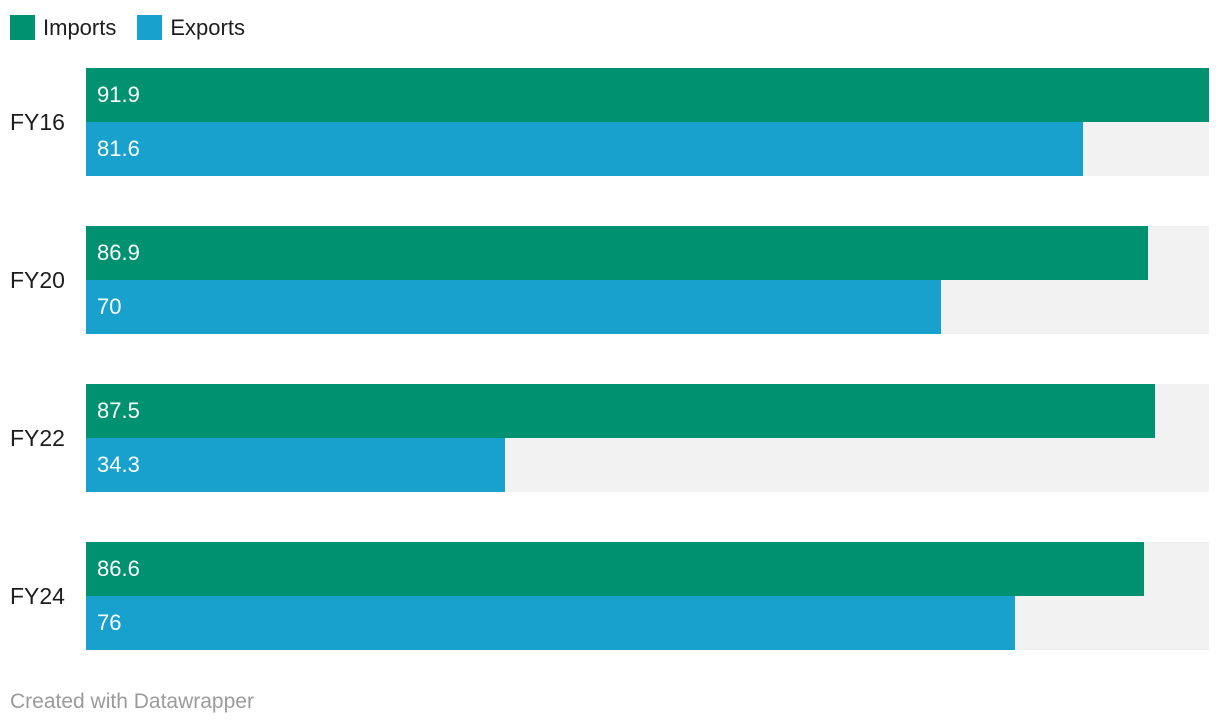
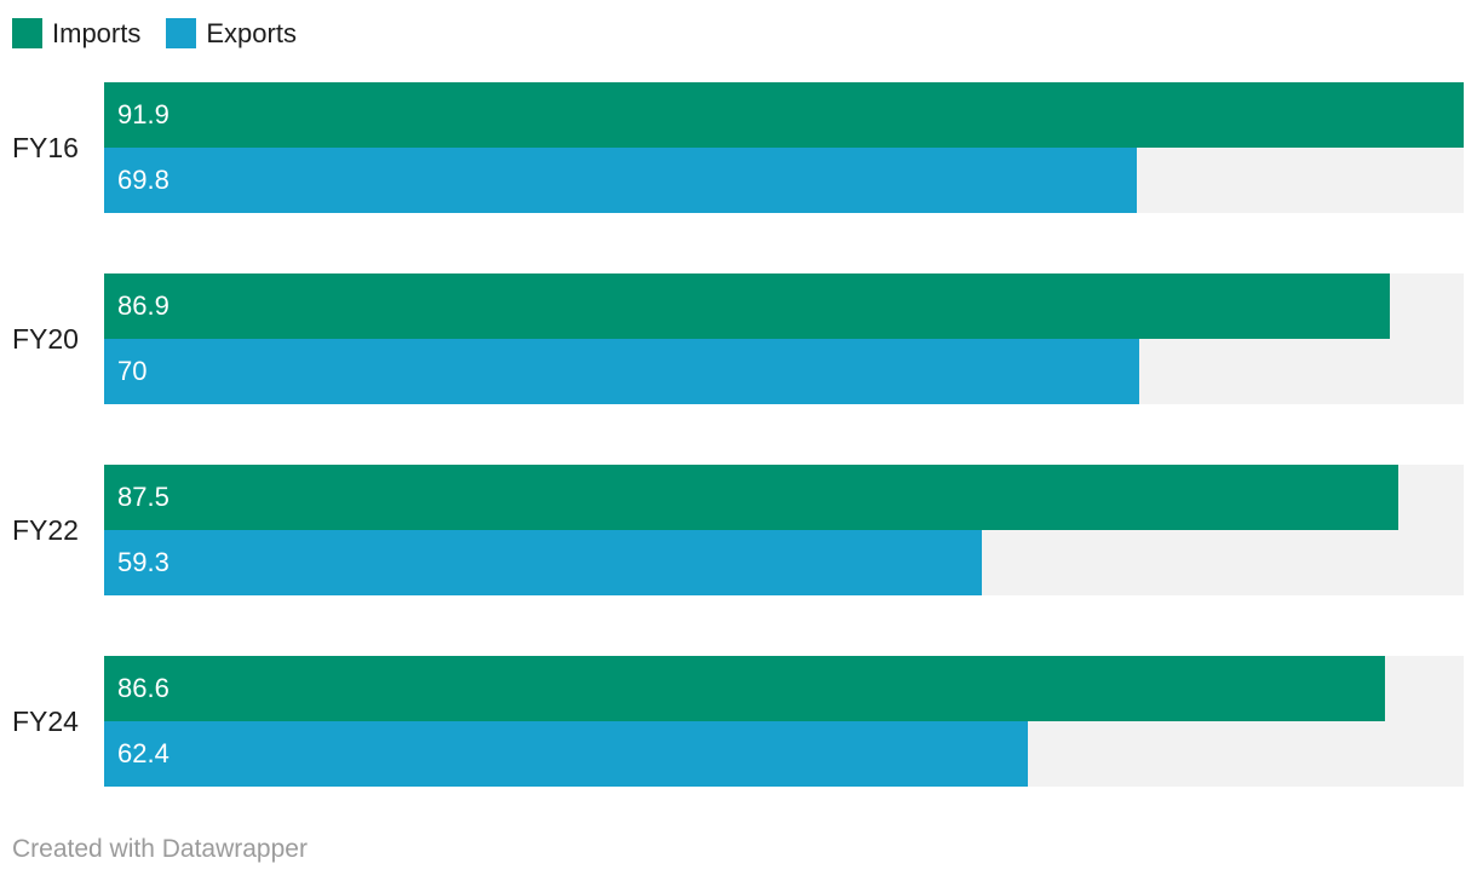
Exports/FY16: 81.6 -> 69.8
Exports/FY22: 34.3 -> 59.3
Exports/FY24: 76 -> 62.4
